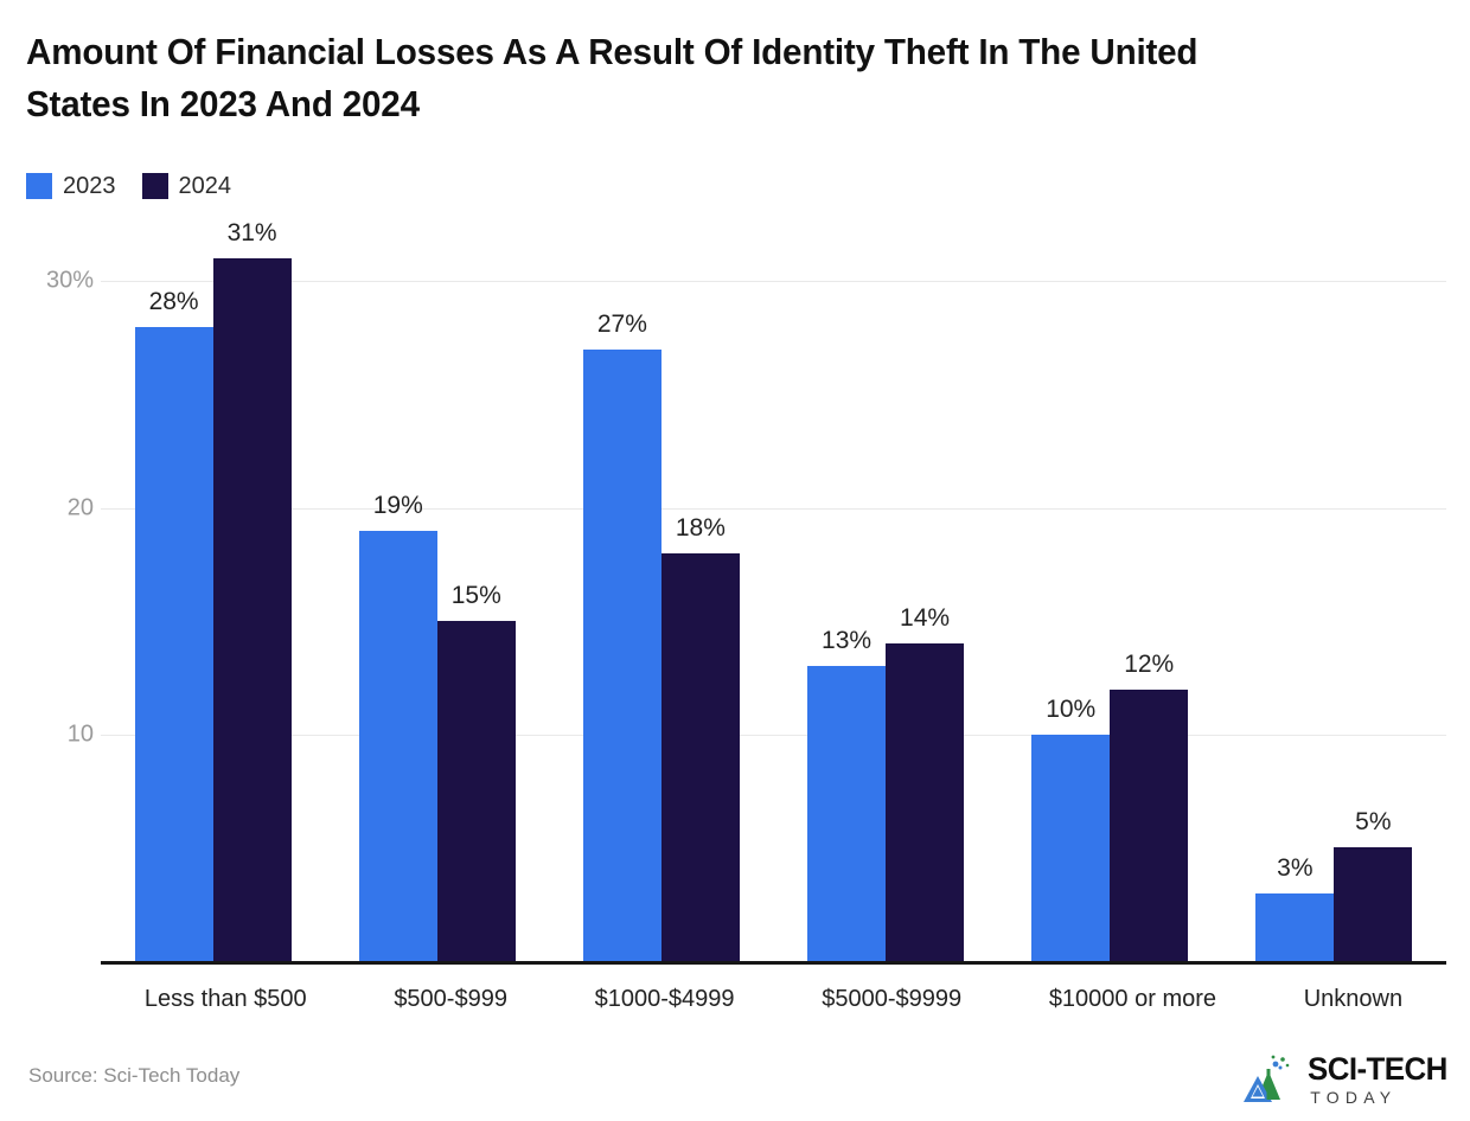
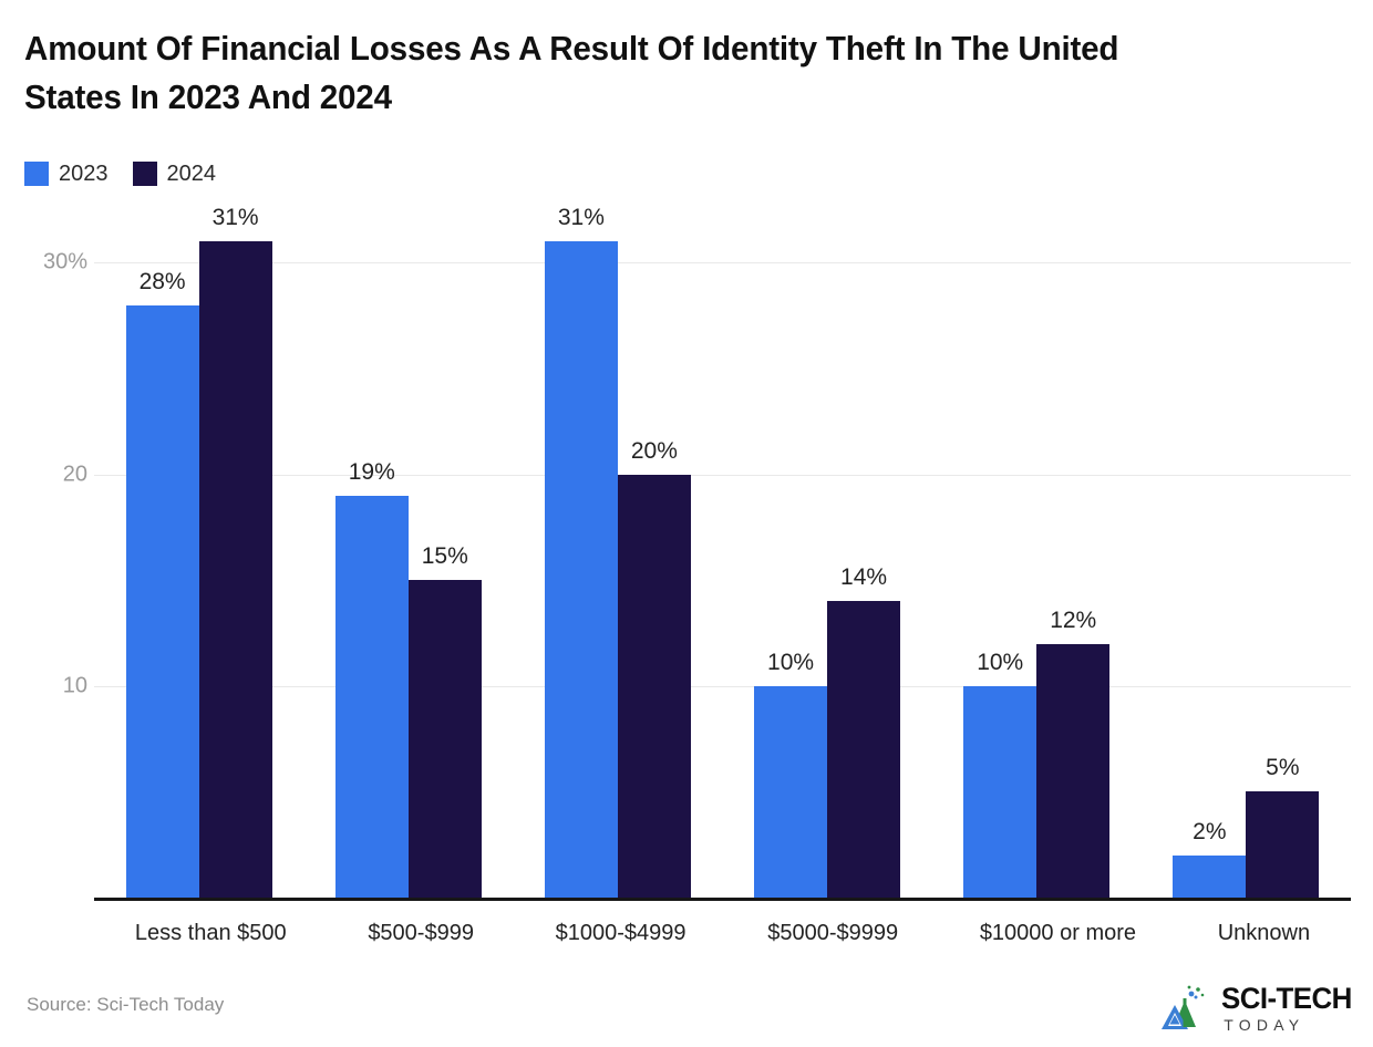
2023/$1000-$4999: 27% -> 31%
2024/$1000-$4999: 18% -> 20%
2023/$5000-$9999: 13% -> 10%
2023/Unknown: 3% -> 2%
